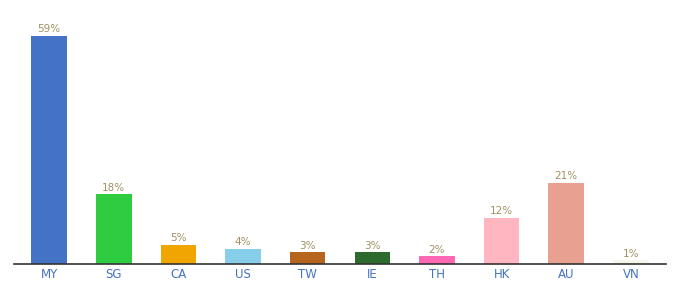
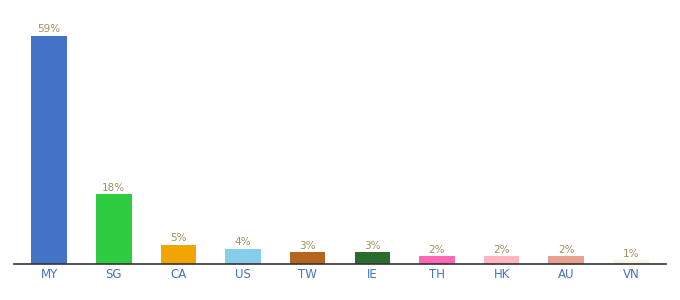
HK: 12% -> 2%
AU: 21% -> 2%
